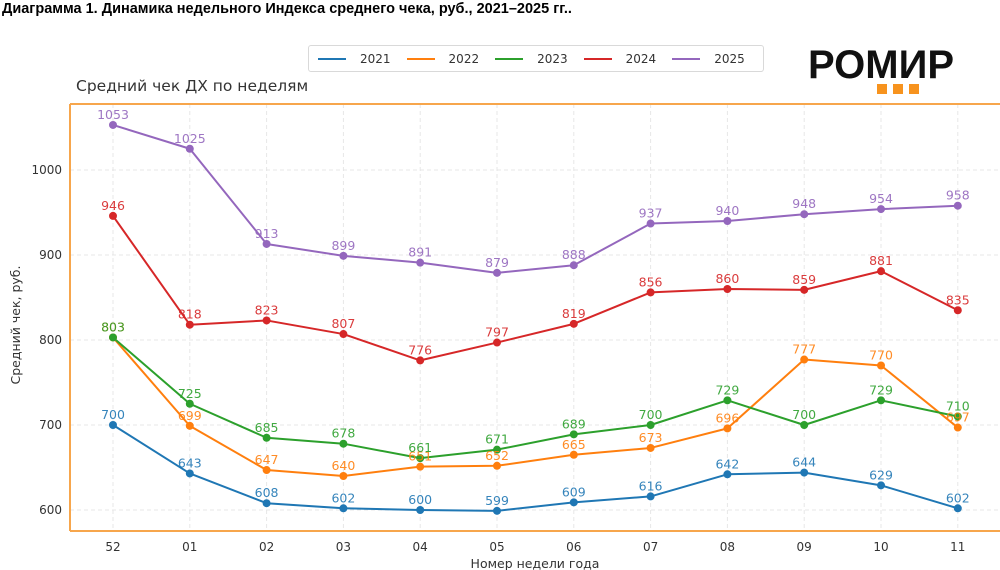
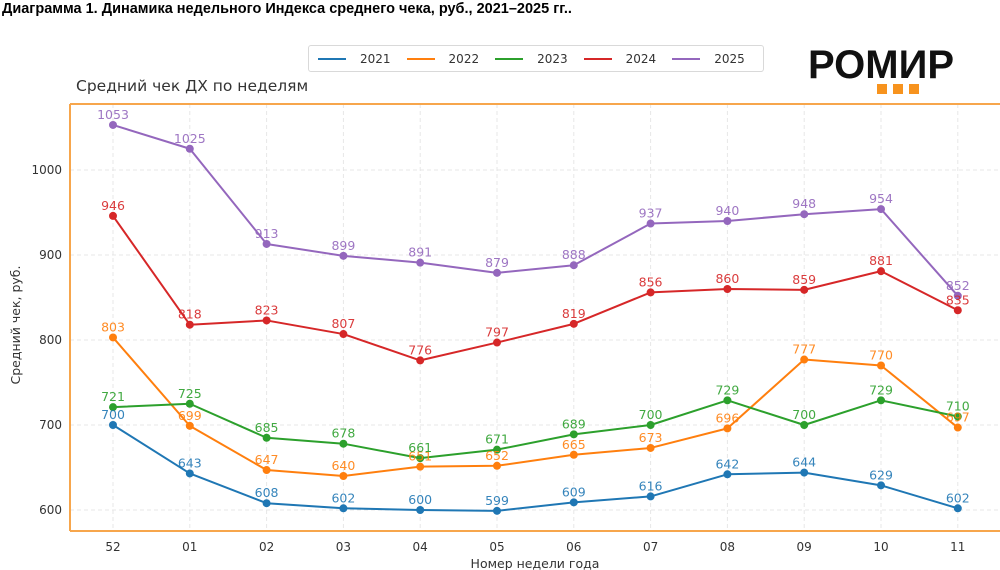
2023/52: 803 -> 721
2025/11: 958 -> 852
